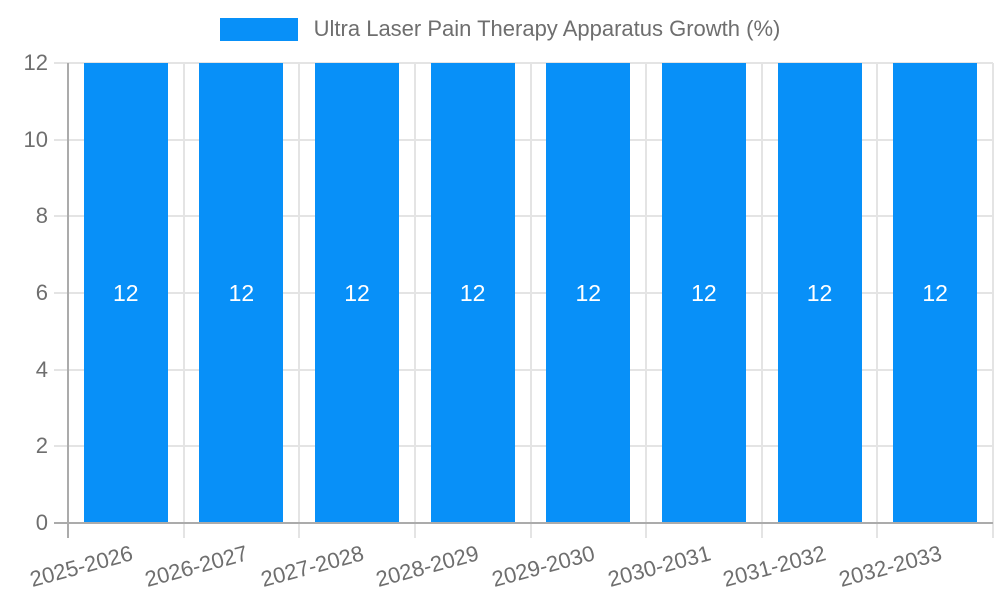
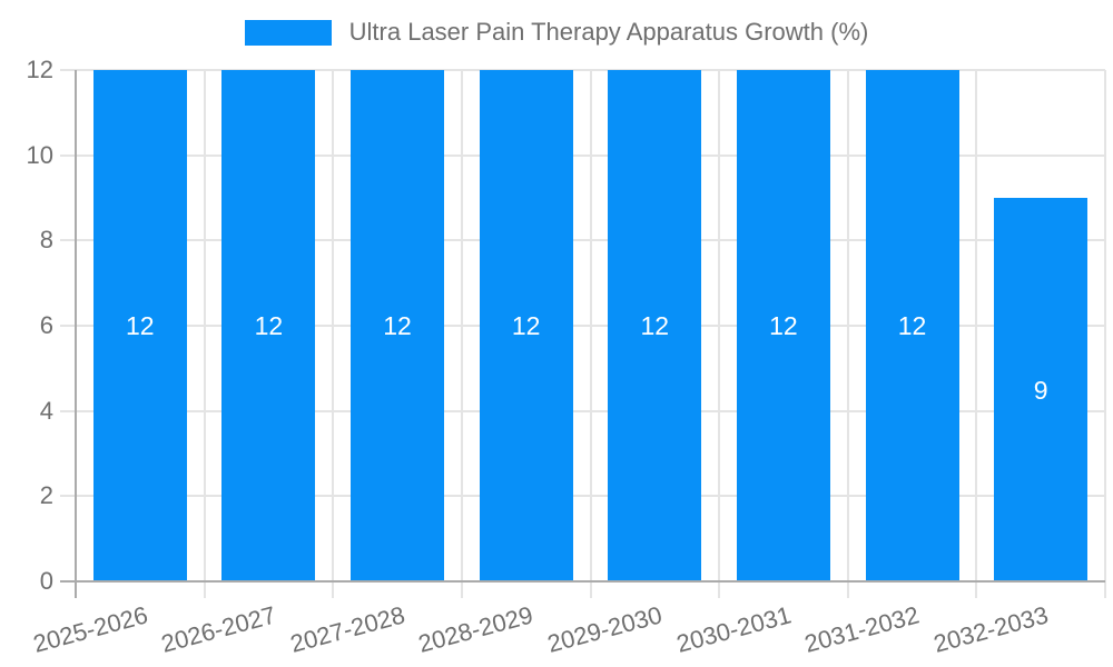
2032-2033: 12 -> 9
